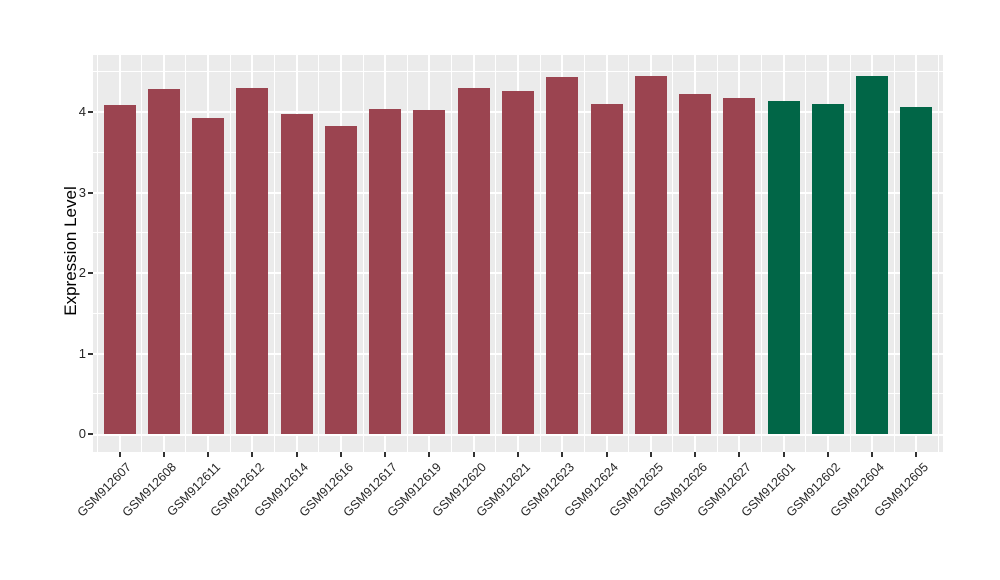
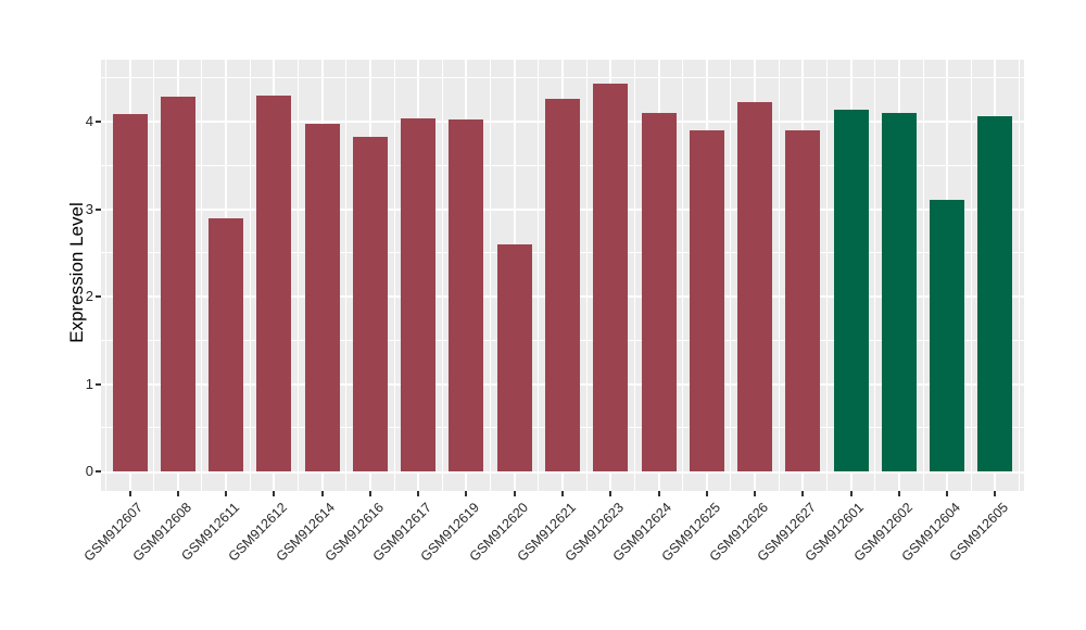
GSM912611: 3.9 -> 2.9
GSM912620: 4.3 -> 2.6
GSM912625: 4.5 -> 3.9
GSM912627: 4.2 -> 3.9
GSM912604: 4.5 -> 3.1
